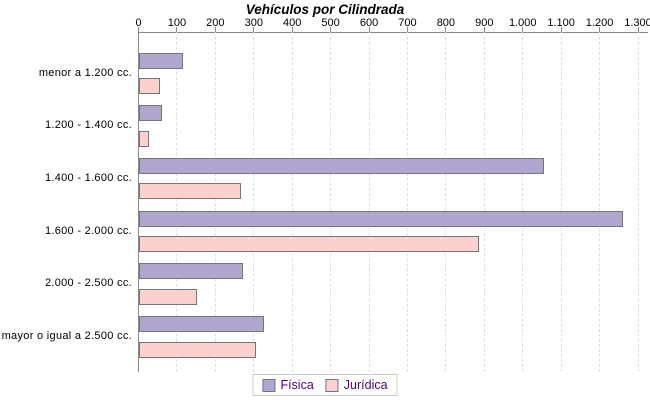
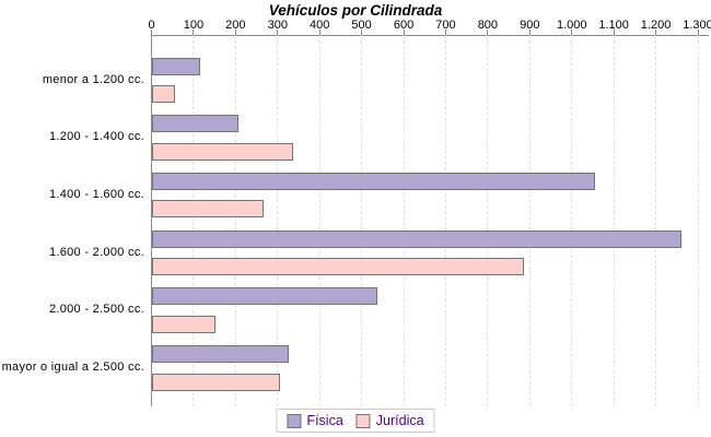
Física/1.200 - 1.400 cc.: 60 -> 200
Jurídica/1.200 - 1.400 cc.: 20 -> 330
Física/2.000 - 2.500 cc.: 260 -> 530
